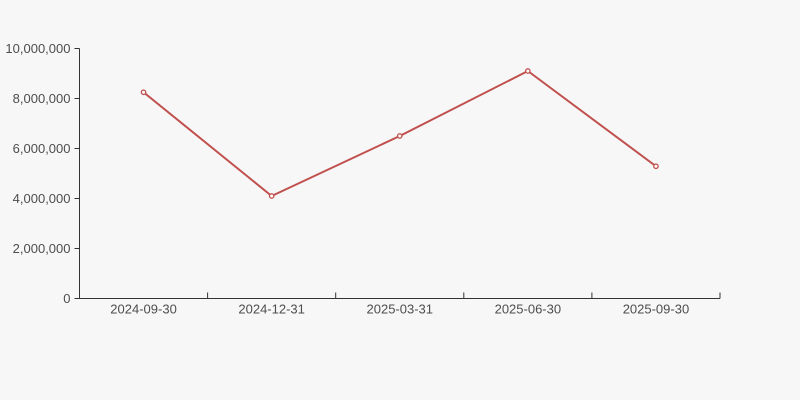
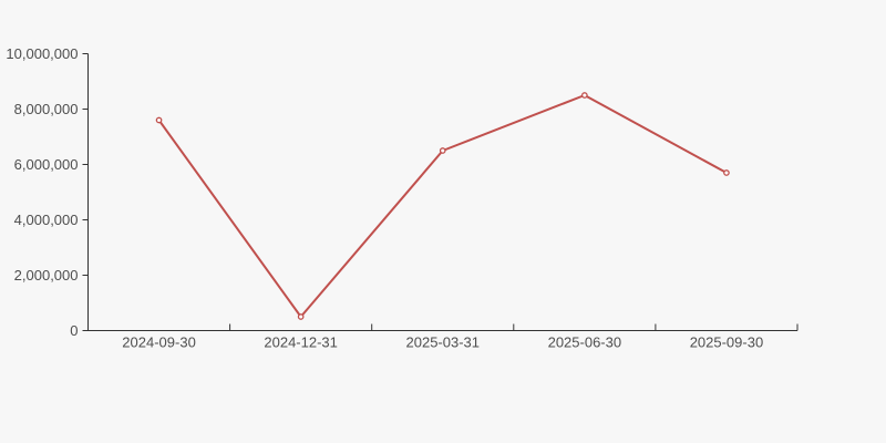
2024-09-30: 8200000 -> 7600000
2024-12-31: 4100000 -> 500000
2025-06-30: 9100000 -> 8500000
2025-09-30: 5300000 -> 5700000
